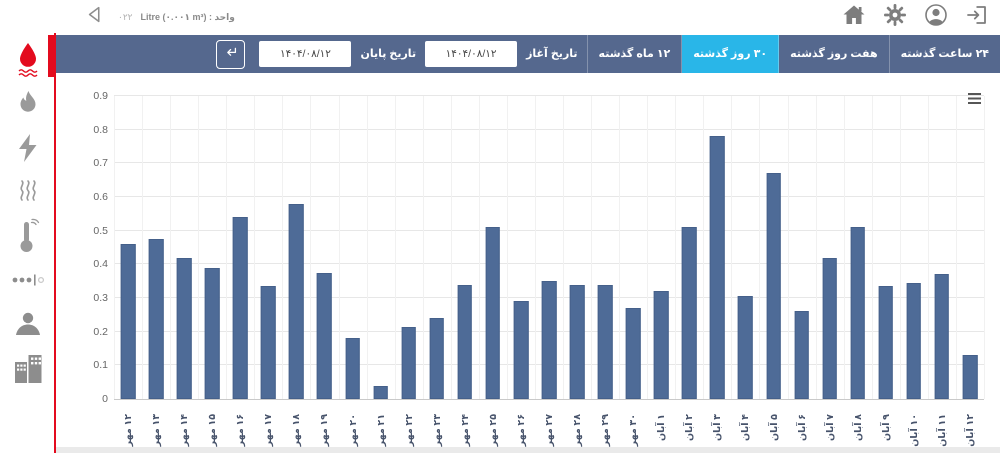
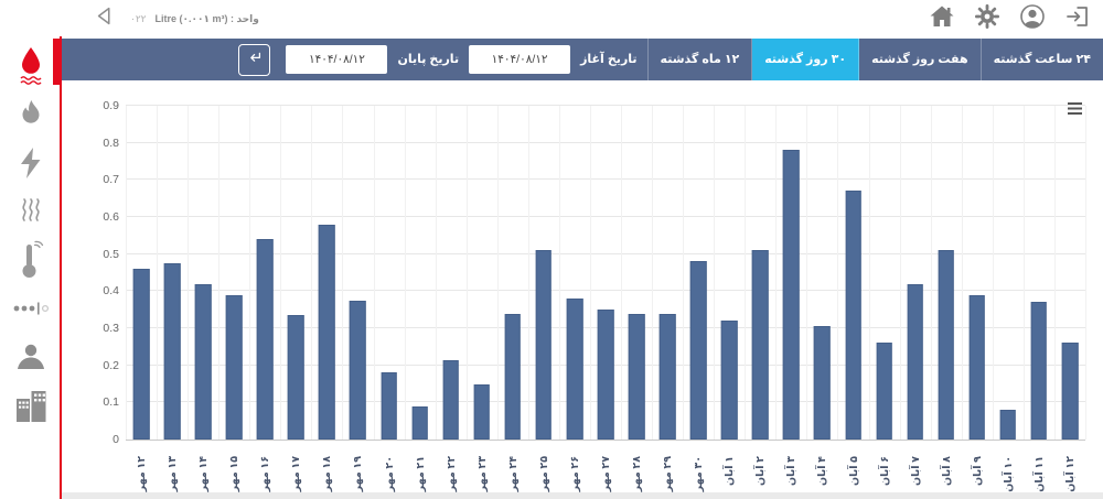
۲۱ مهر: 0.04 -> 0.09
۲۳ مهر: 0.24 -> 0.15
۲۶ مهر: 0.29 -> 0.38
۳۰ مهر: 0.27 -> 0.48
۹ آبان: 0.34 -> 0.39
۱۰ آبان: 0.34 -> 0.08
۱۲ آبان: 0.13 -> 0.26
